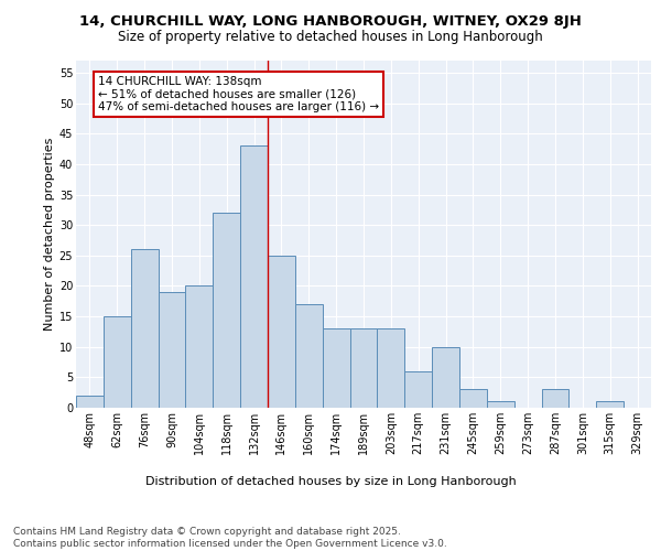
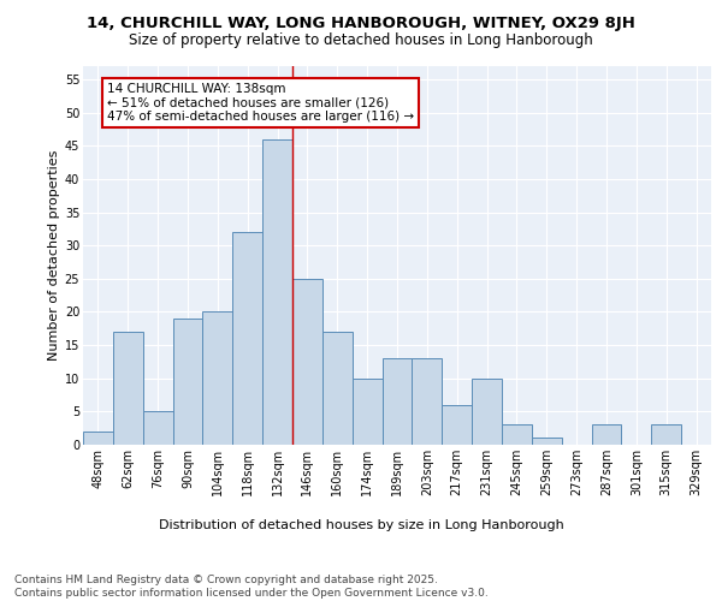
62sqm: 15 -> 17
76sqm: 26 -> 5
132sqm: 43 -> 46
174sqm: 13 -> 10
315sqm: 1 -> 3
